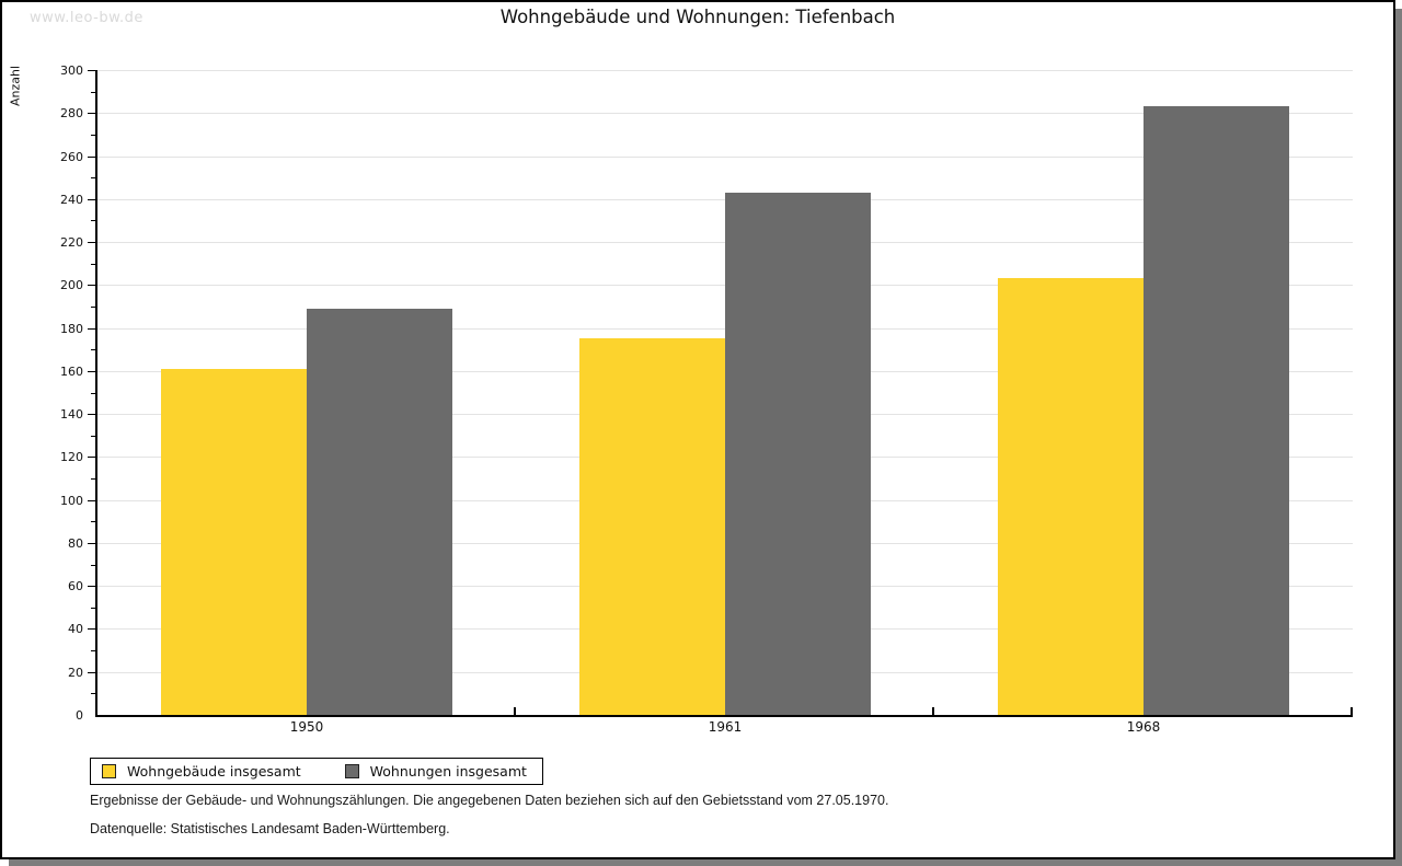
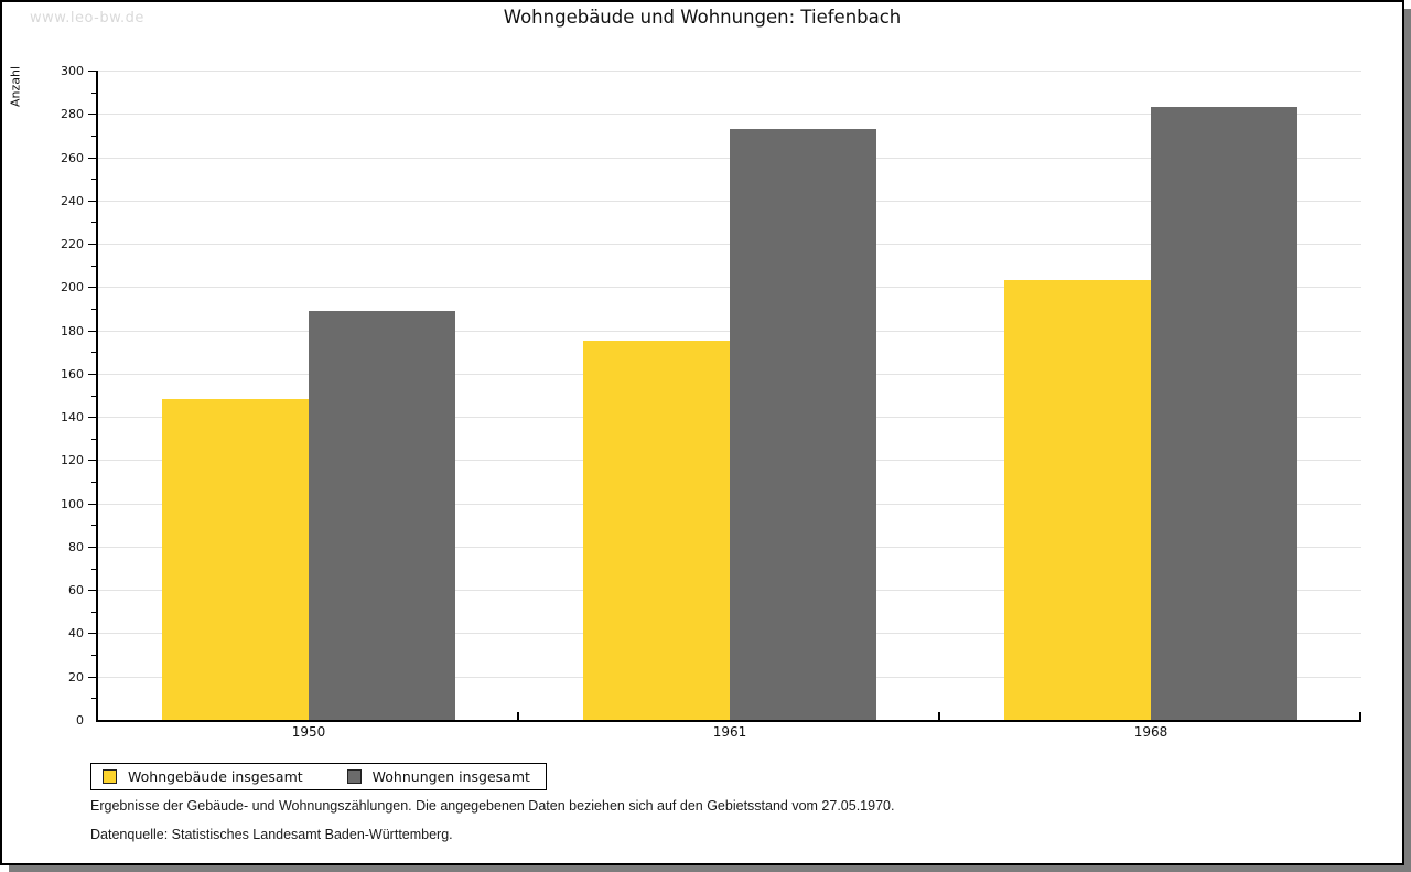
Wohngebäude insgesamt/1950: 161 -> 148
Wohnungen insgesamt/1961: 243 -> 273
